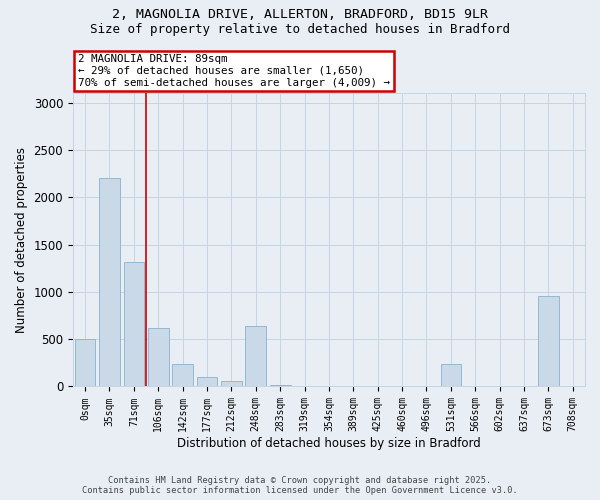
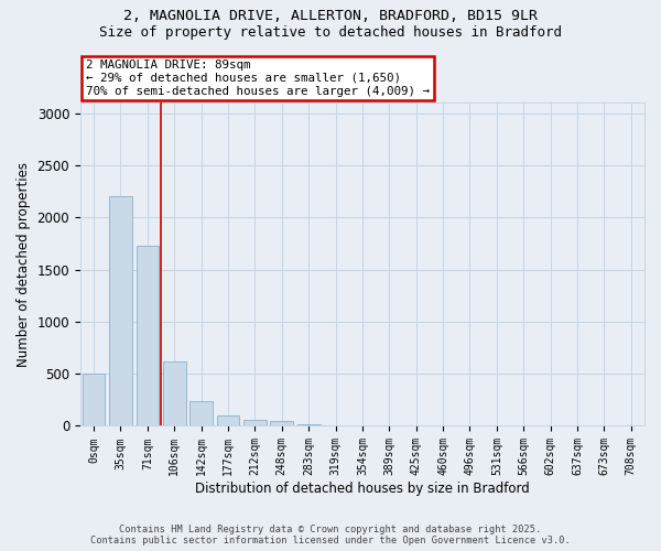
71sqm: 1320 -> 1730
248sqm: 640 -> 50
531sqm: 240 -> 0
673sqm: 960 -> 0
